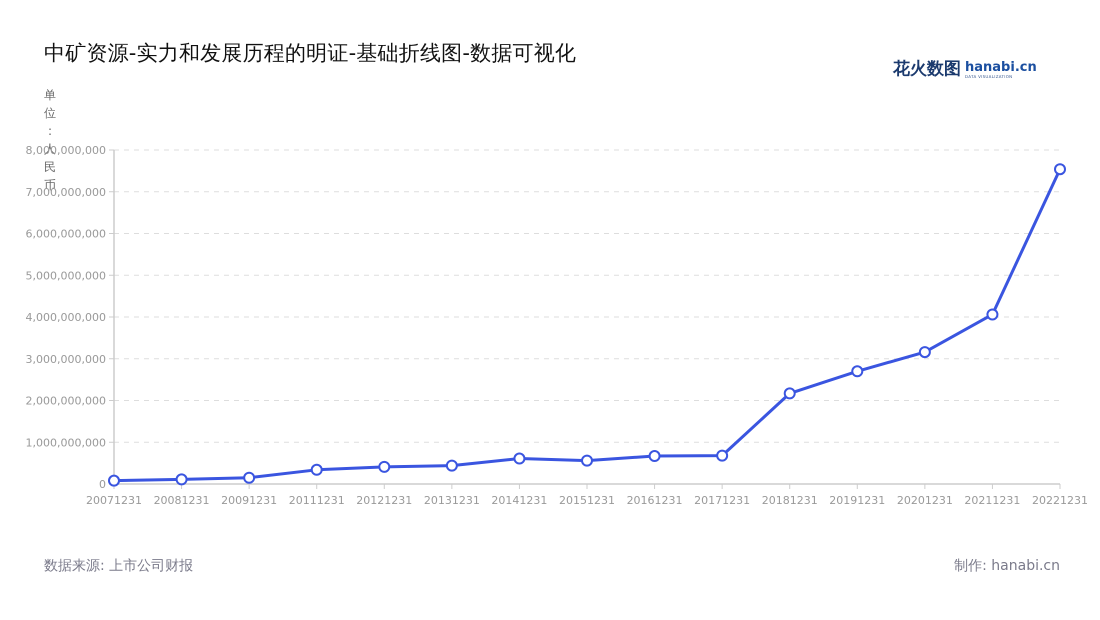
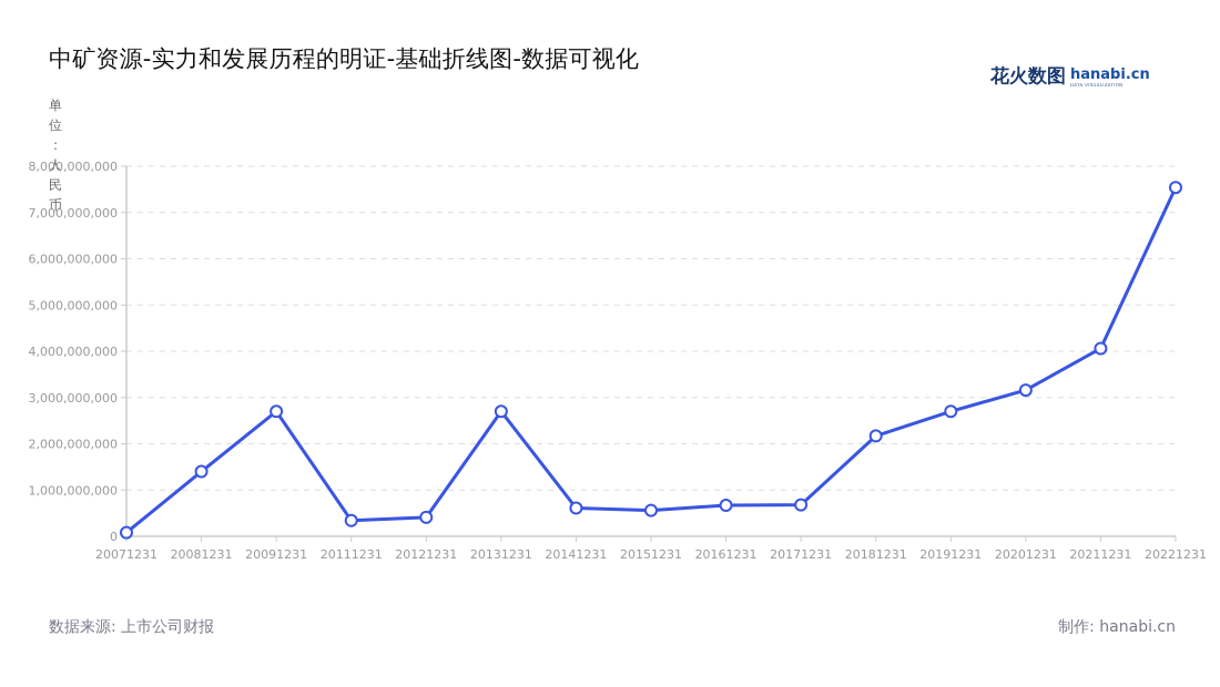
20081231: 100000000 -> 1400000000
20091231: 200000000 -> 2700000000
20131231: 400000000 -> 2700000000
